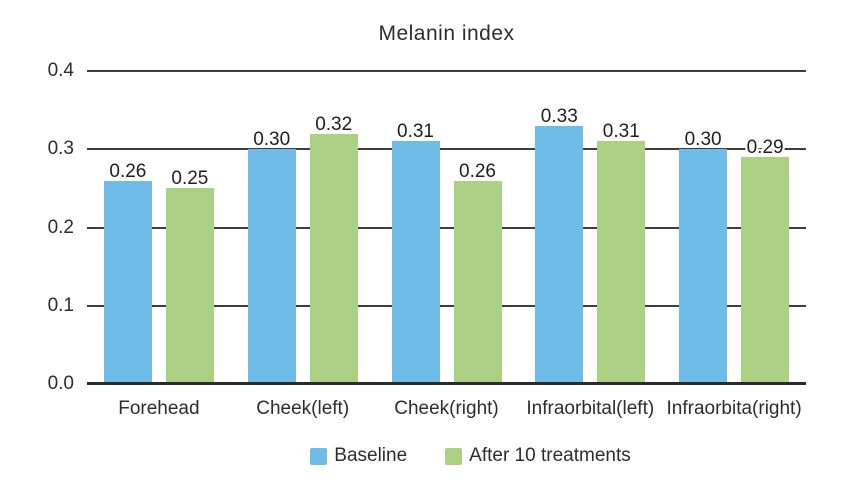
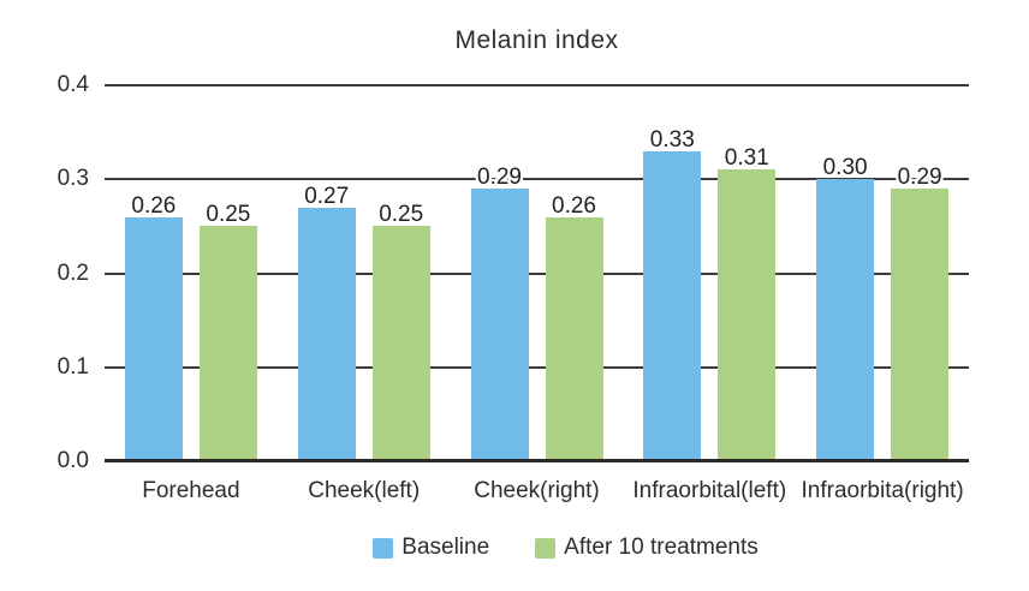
Baseline/Cheek(left): 0.30 -> 0.27
After 10 treatments/Cheek(left): 0.32 -> 0.25
Baseline/Cheek(right): 0.31 -> 0.29
